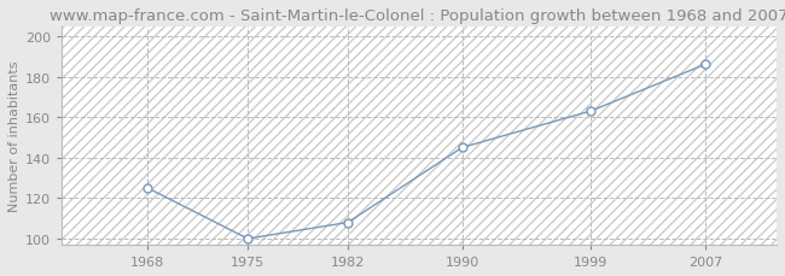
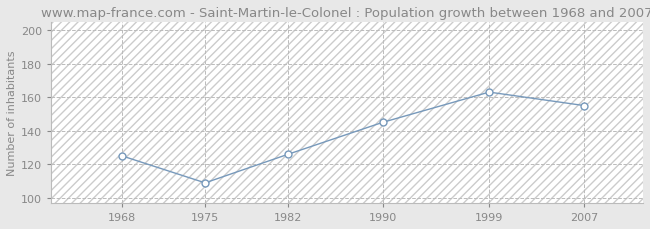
1975: 100 -> 109
1982: 108 -> 126
2007: 186 -> 155
